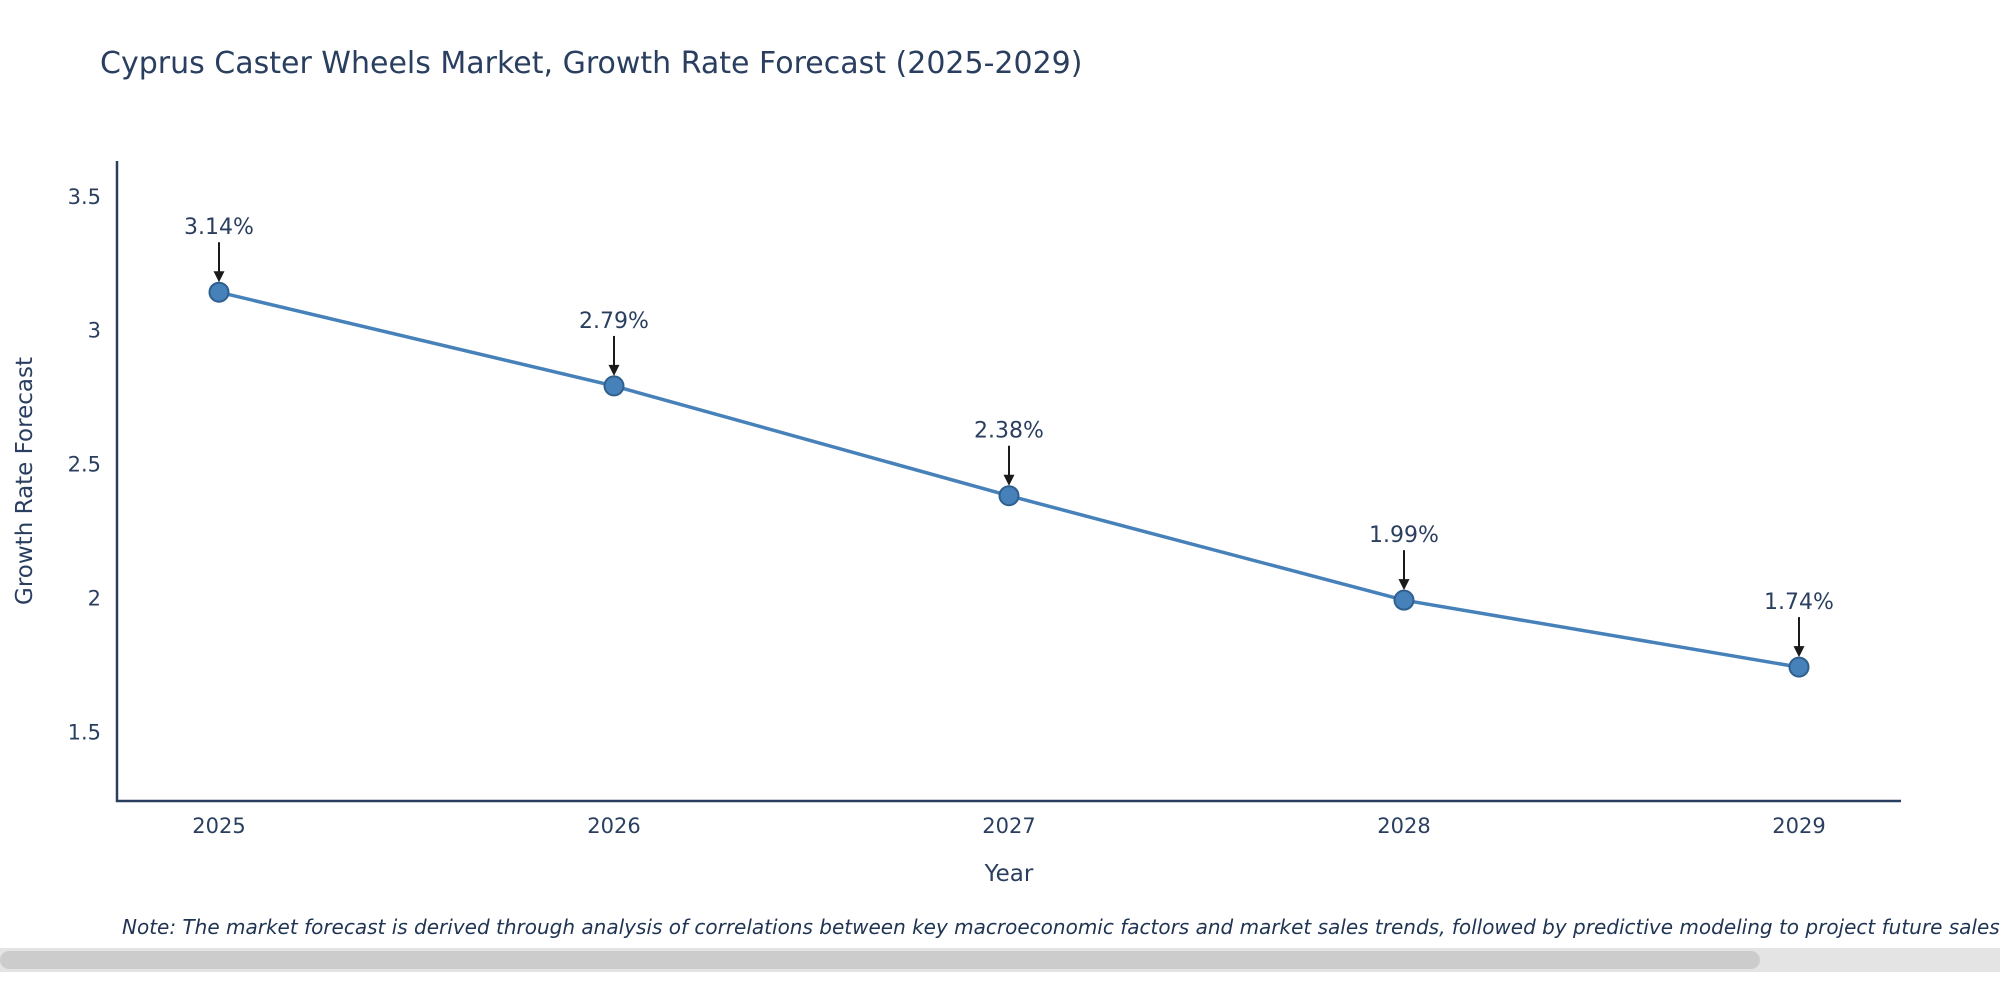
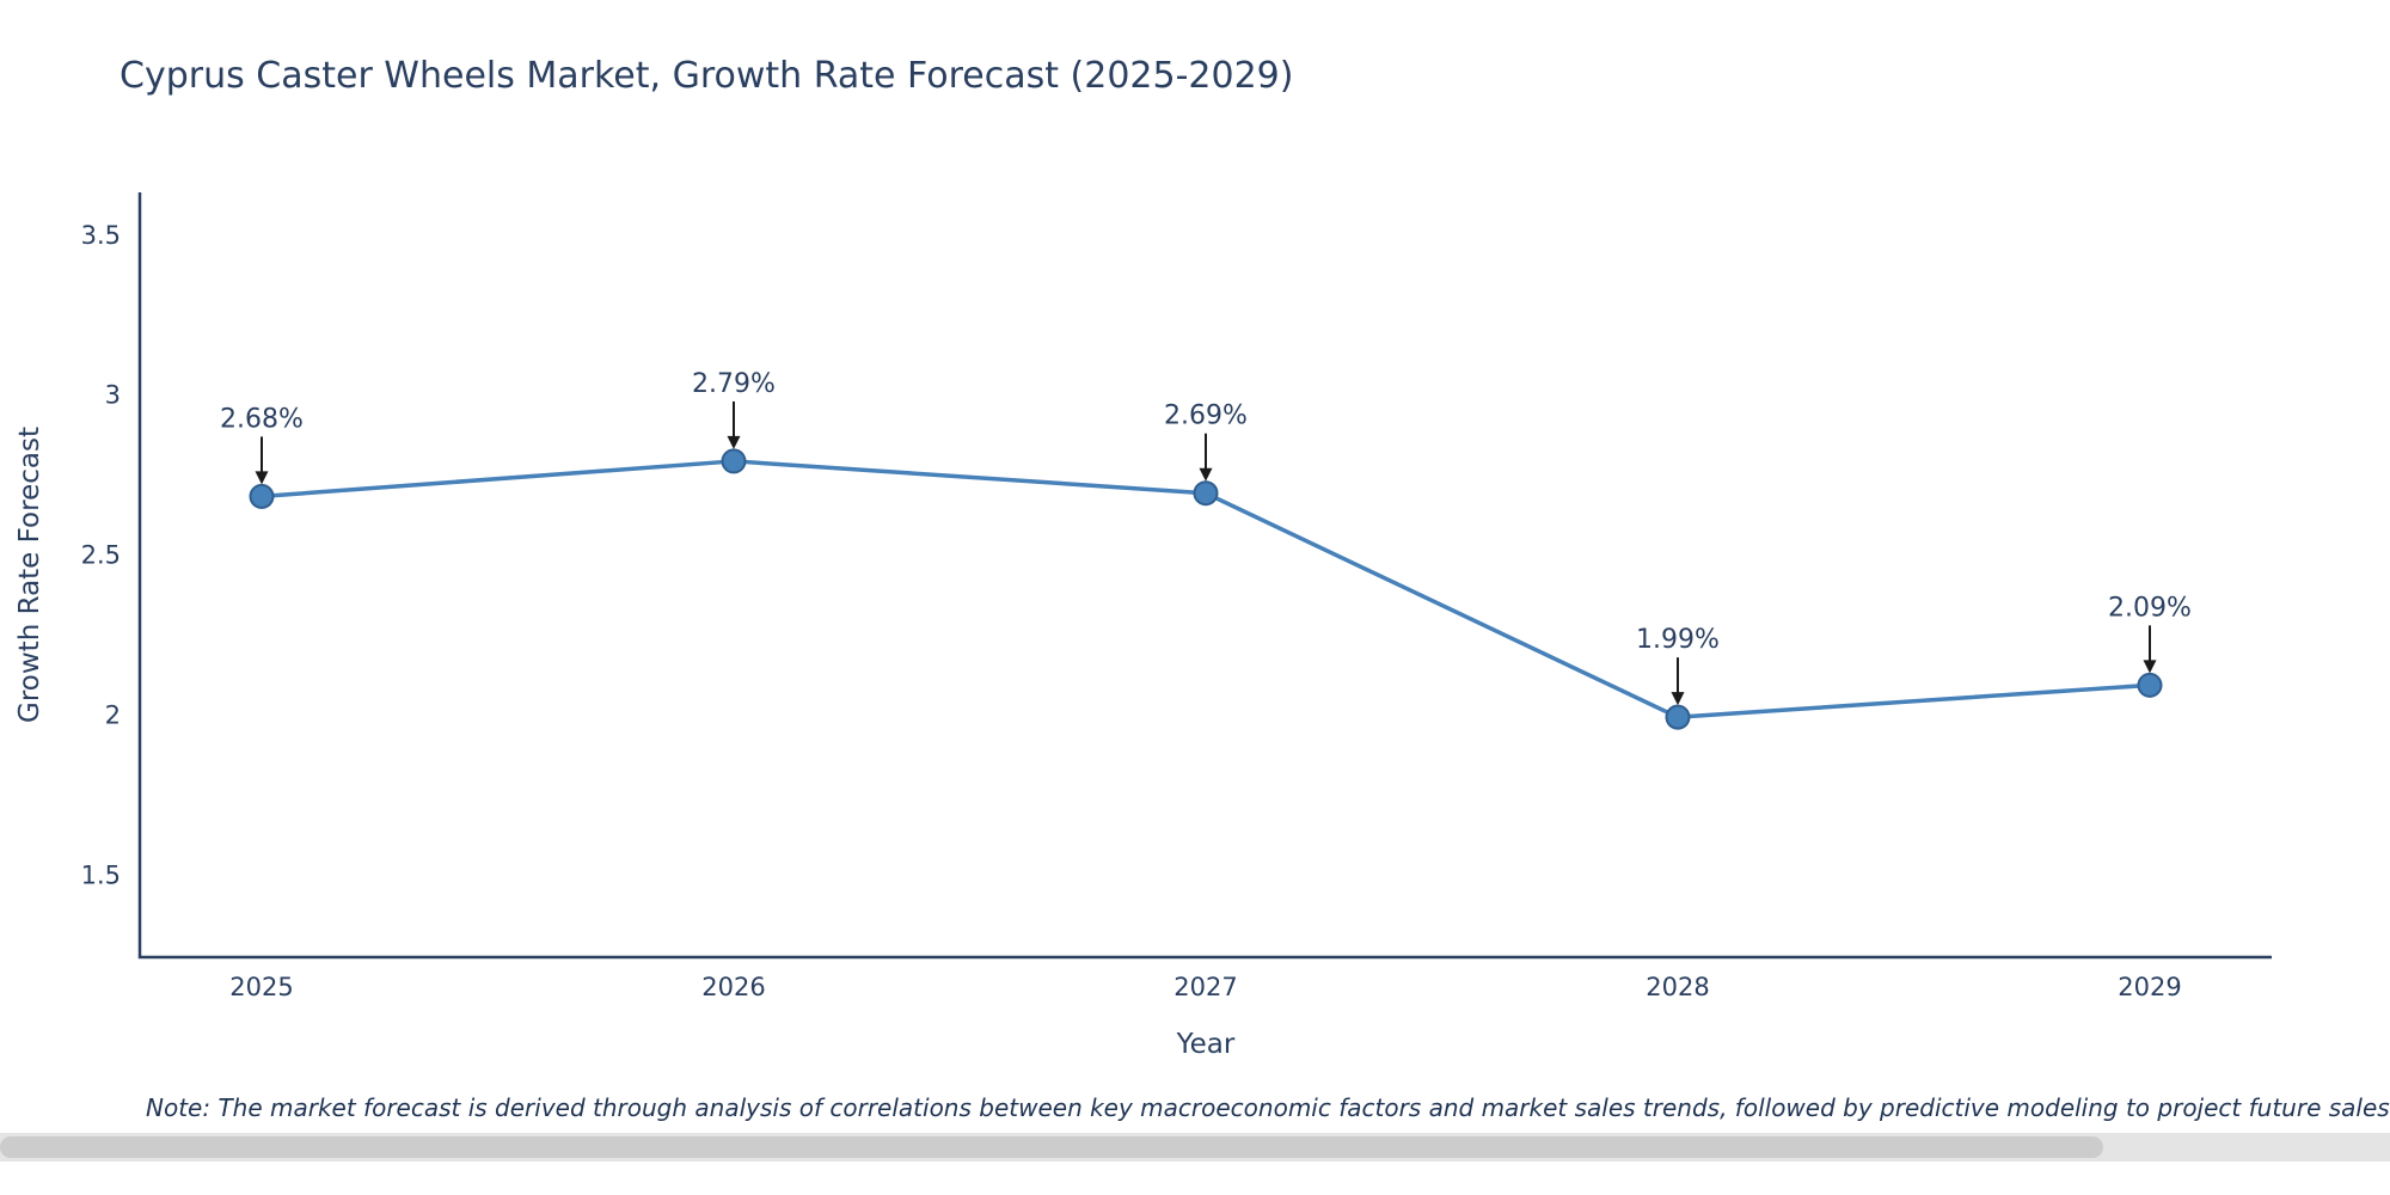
2025: 3.14% -> 2.68%
2027: 2.38% -> 2.69%
2029: 1.74% -> 2.09%
